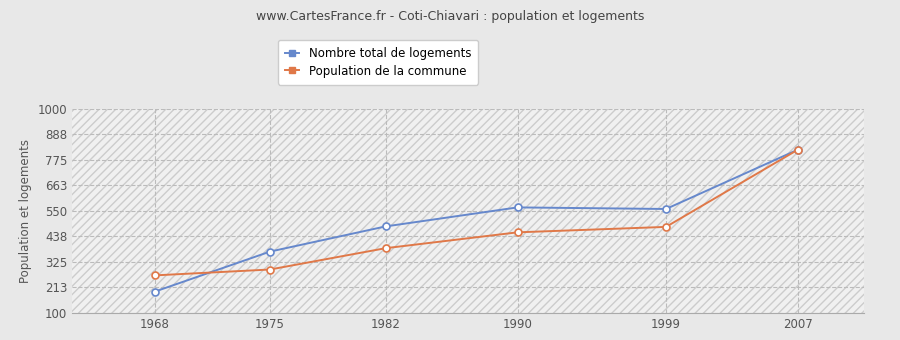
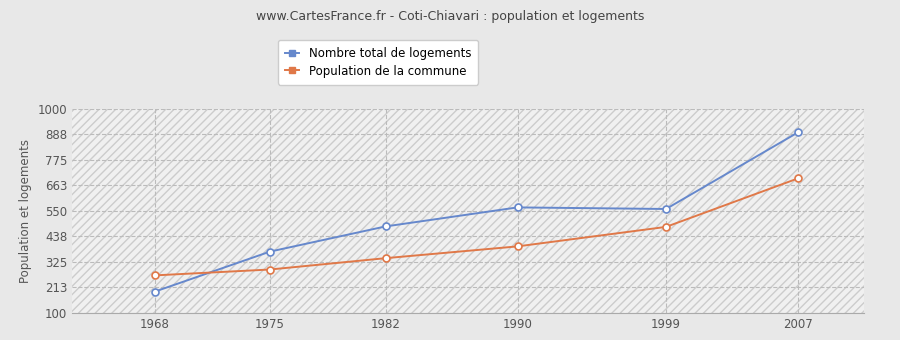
Population de la commune/1982: 385 -> 341
Population de la commune/1990: 455 -> 393
Nombre total de logements/2007: 820 -> 896
Population de la commune/2007: 820 -> 693
